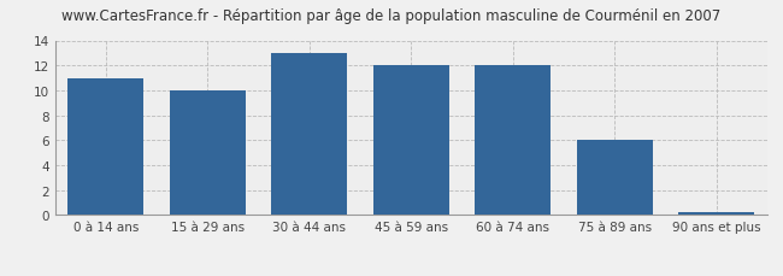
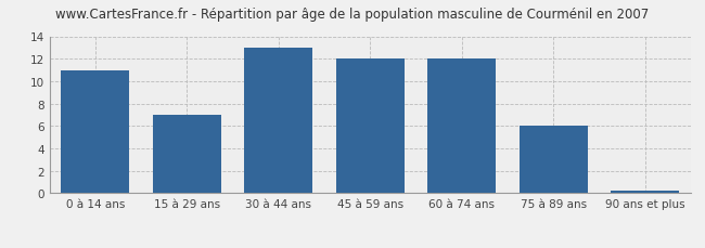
15 à 29 ans: 10.0 -> 7.0
